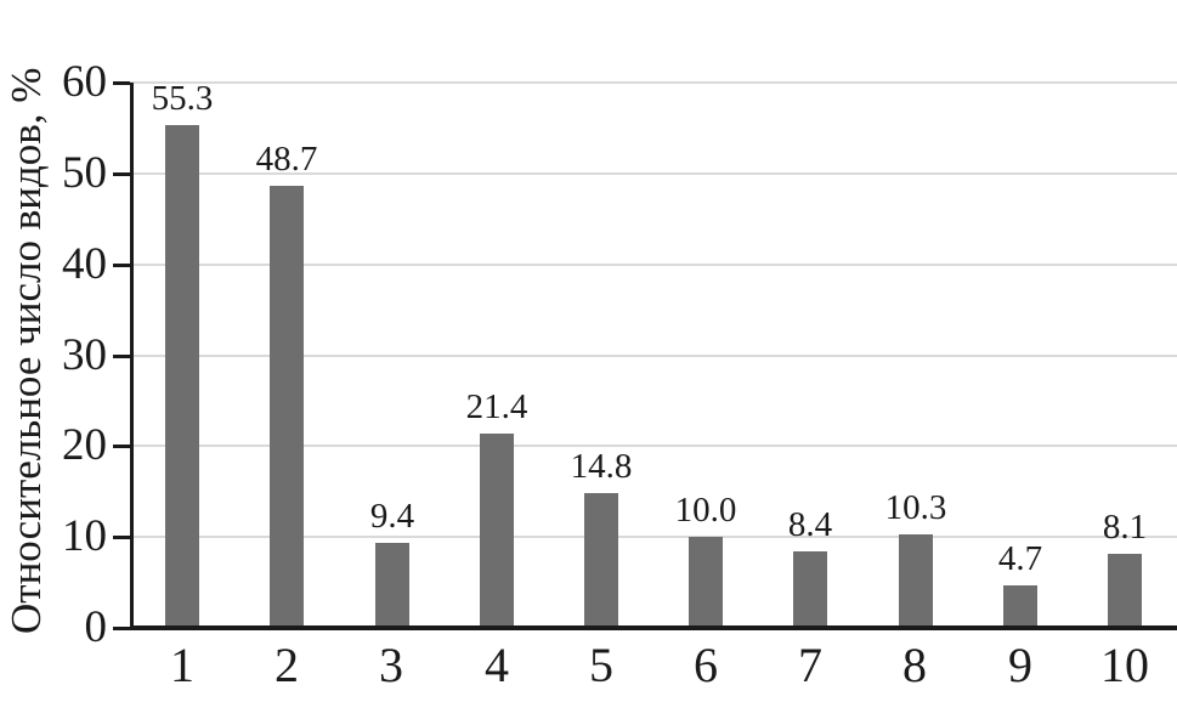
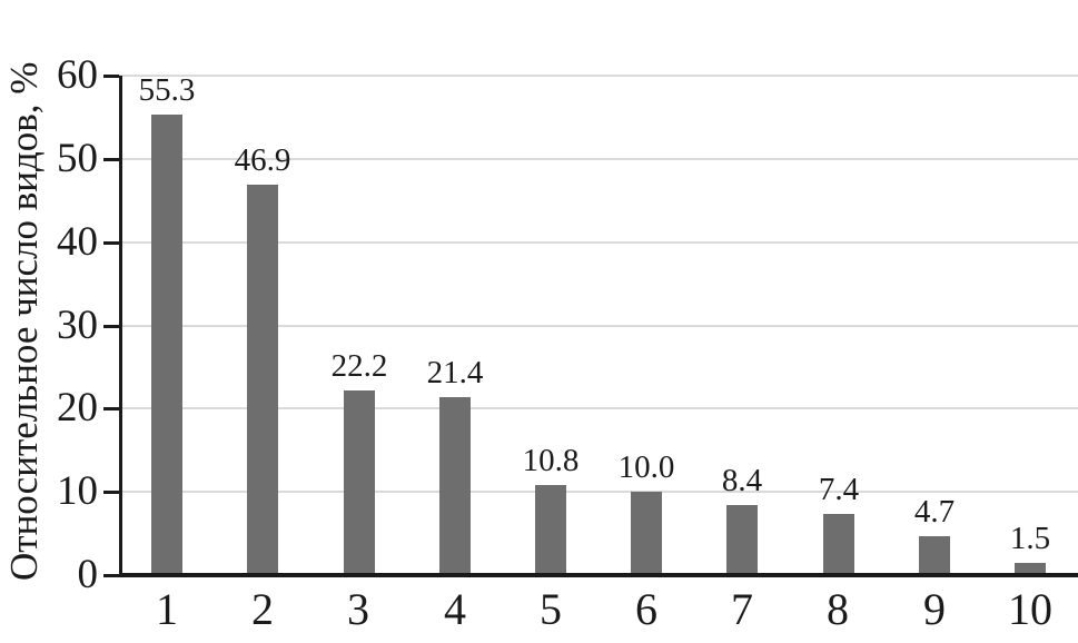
2: 48.7 -> 46.9
3: 9.4 -> 22.2
5: 14.8 -> 10.8
8: 10.3 -> 7.4
10: 8.1 -> 1.5
